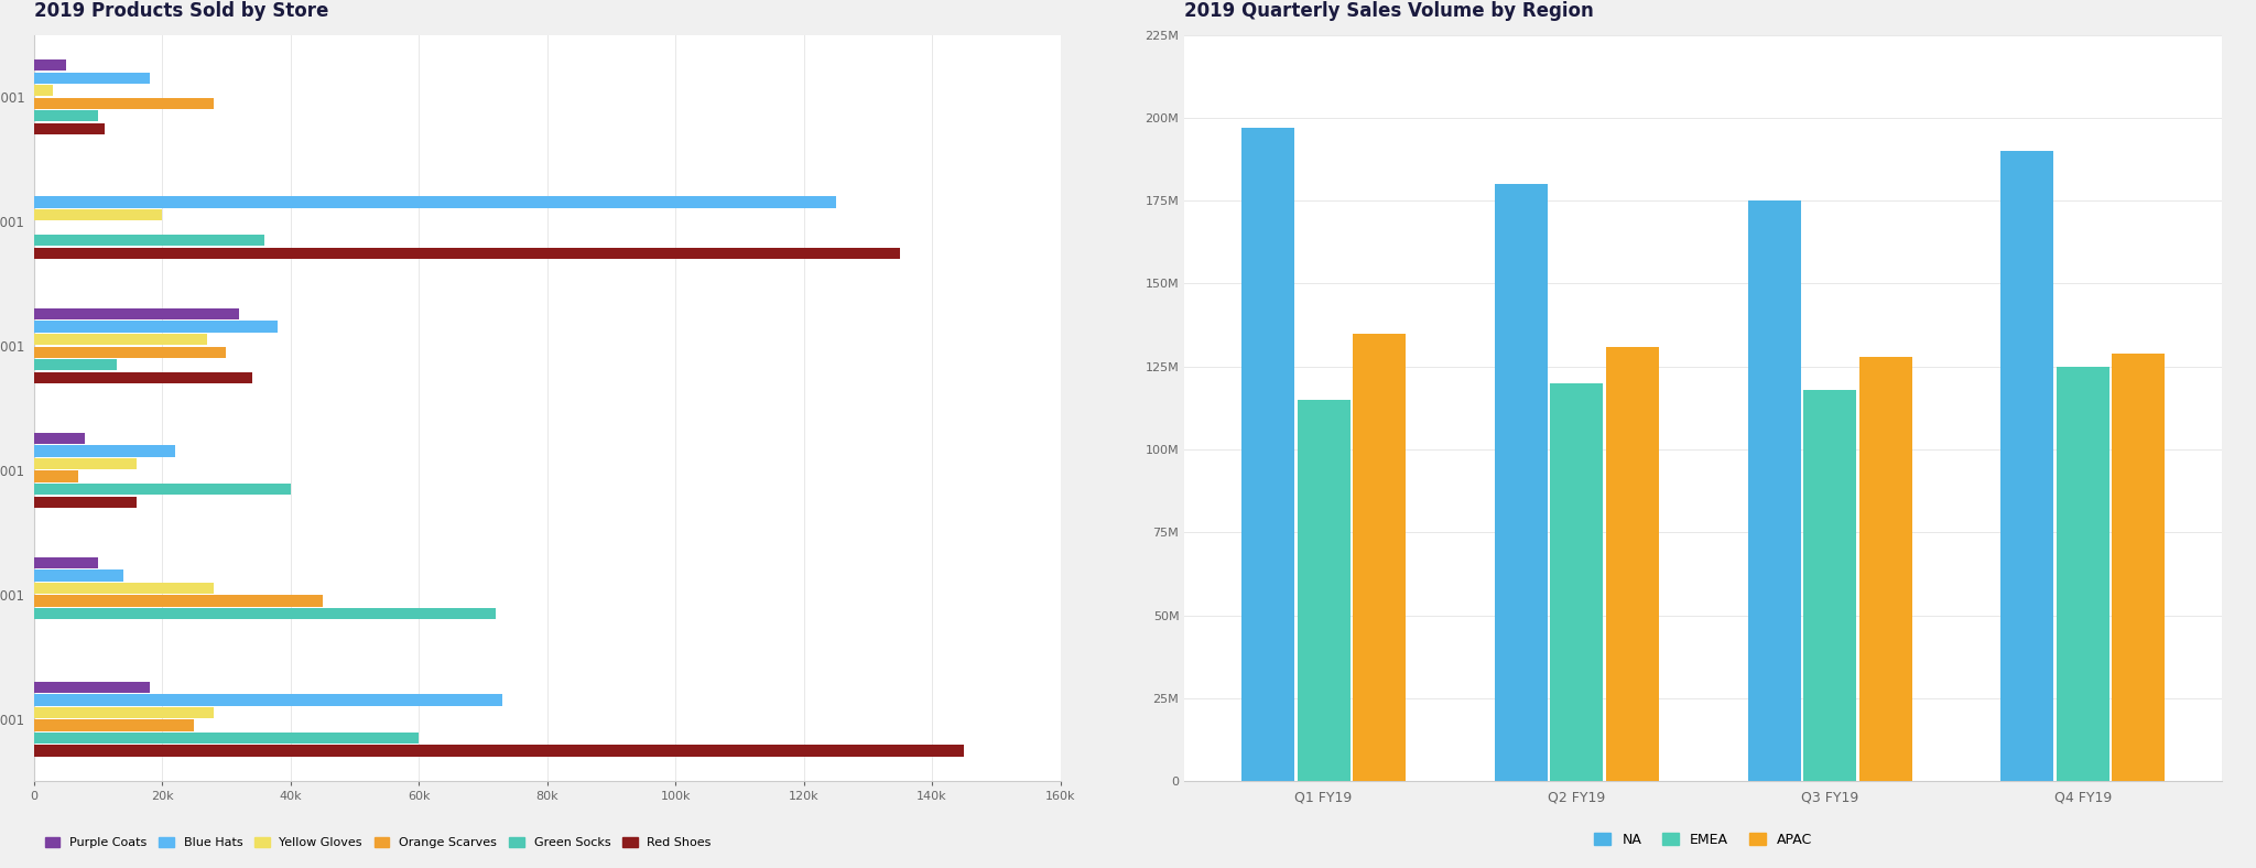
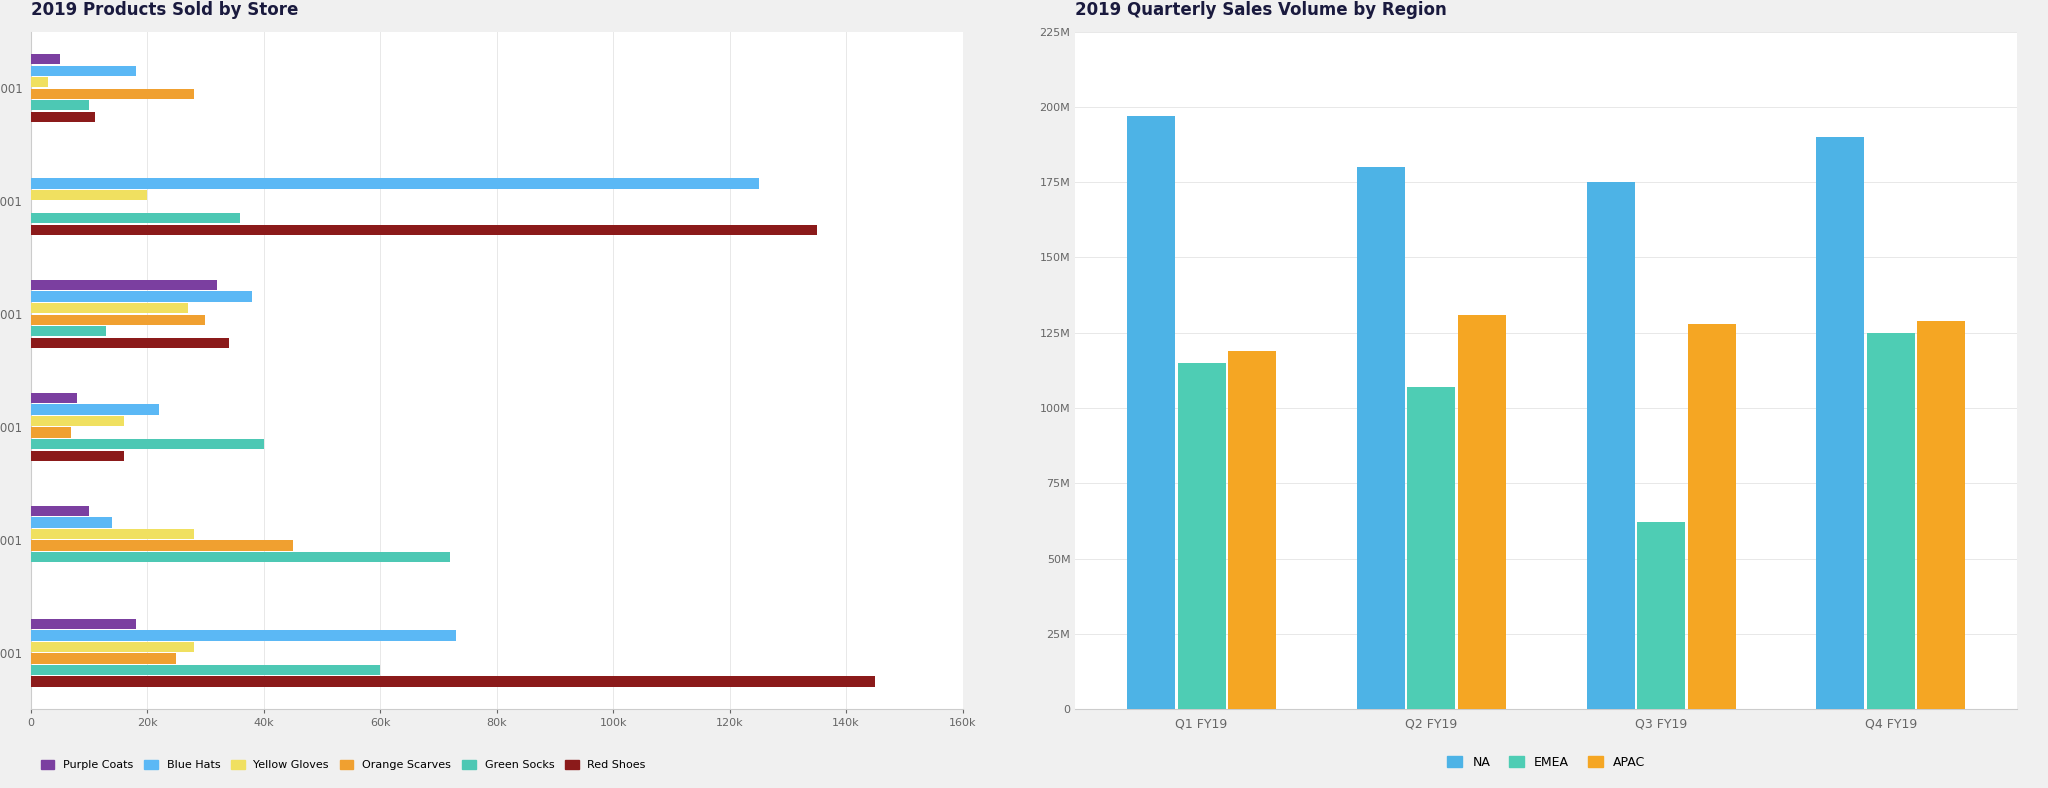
2019 Quarterly Sales Volume by Region/APAC/Q1 FY19: 135M -> 119M
2019 Quarterly Sales Volume by Region/EMEA/Q2 FY19: 120M -> 107M
2019 Quarterly Sales Volume by Region/EMEA/Q3 FY19: 118M -> 62M
